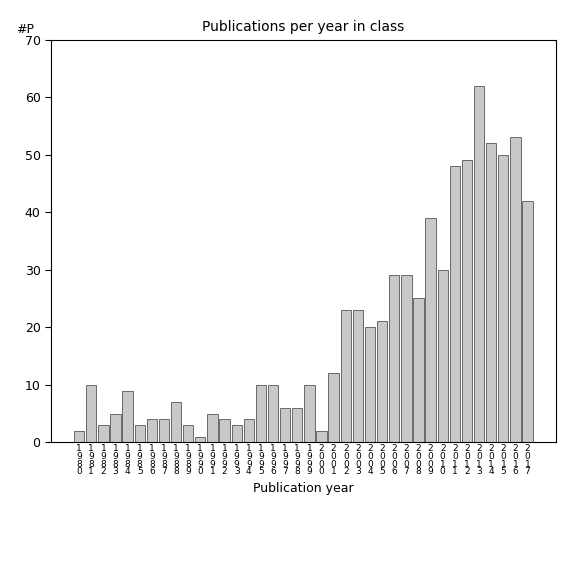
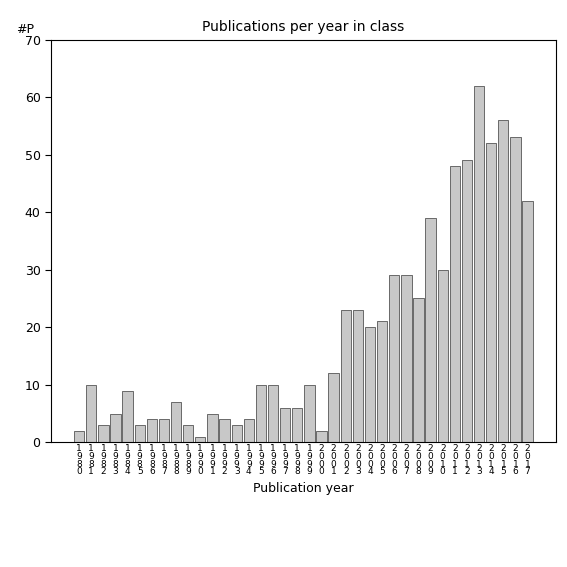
2 0 1 5: 50 -> 56
